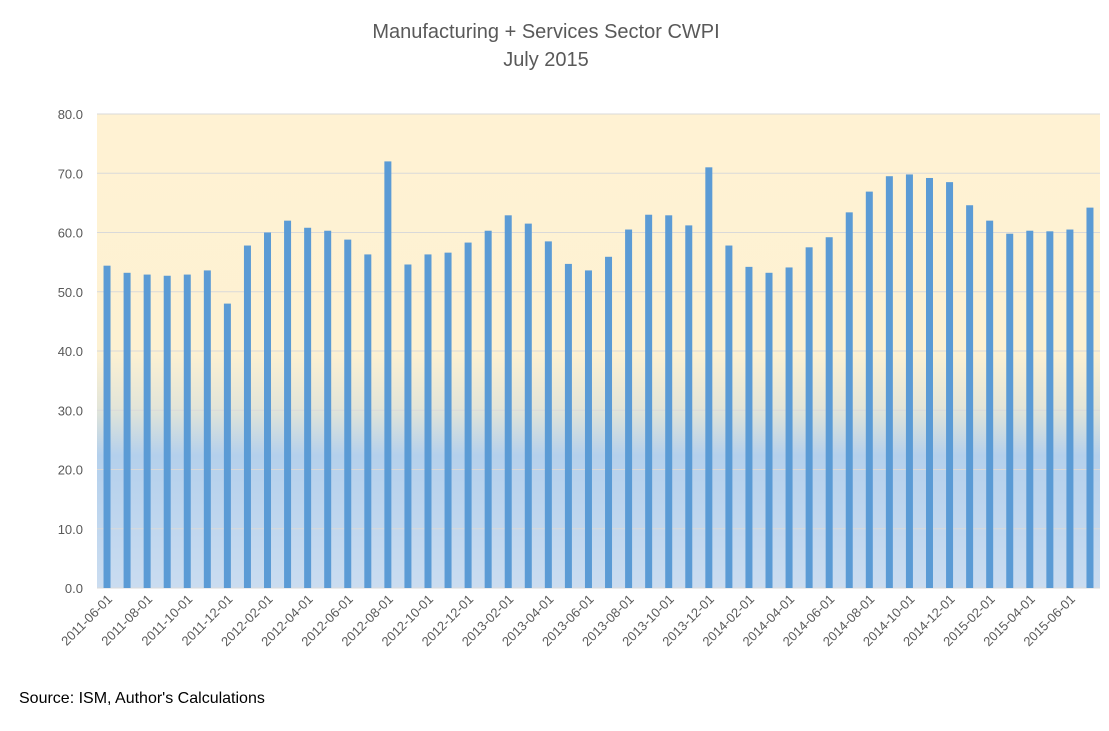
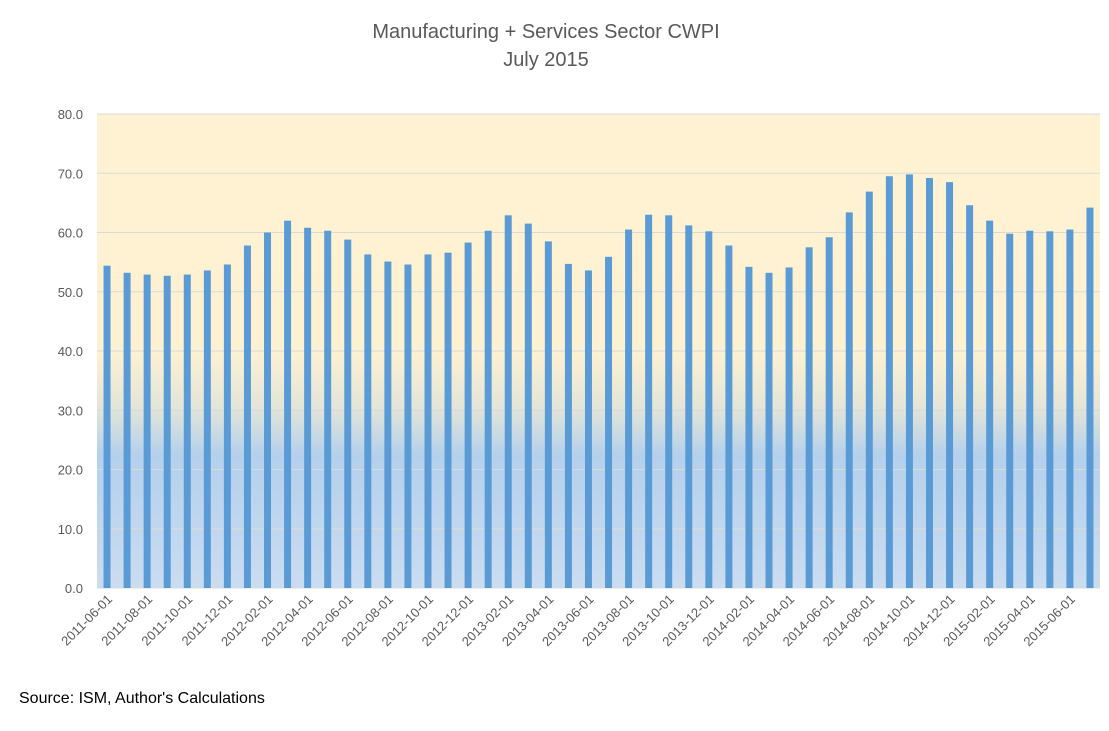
2011-12-01: 48 -> 55
2012-08-01: 72 -> 55
2013-12-01: 71 -> 60
